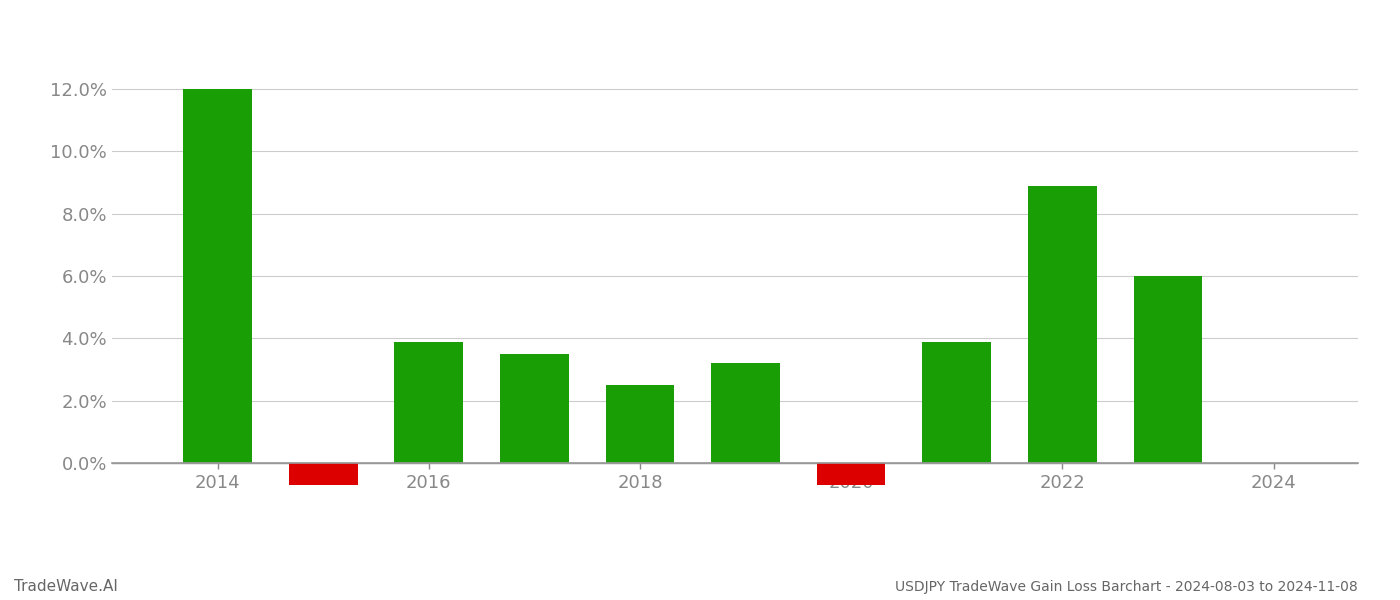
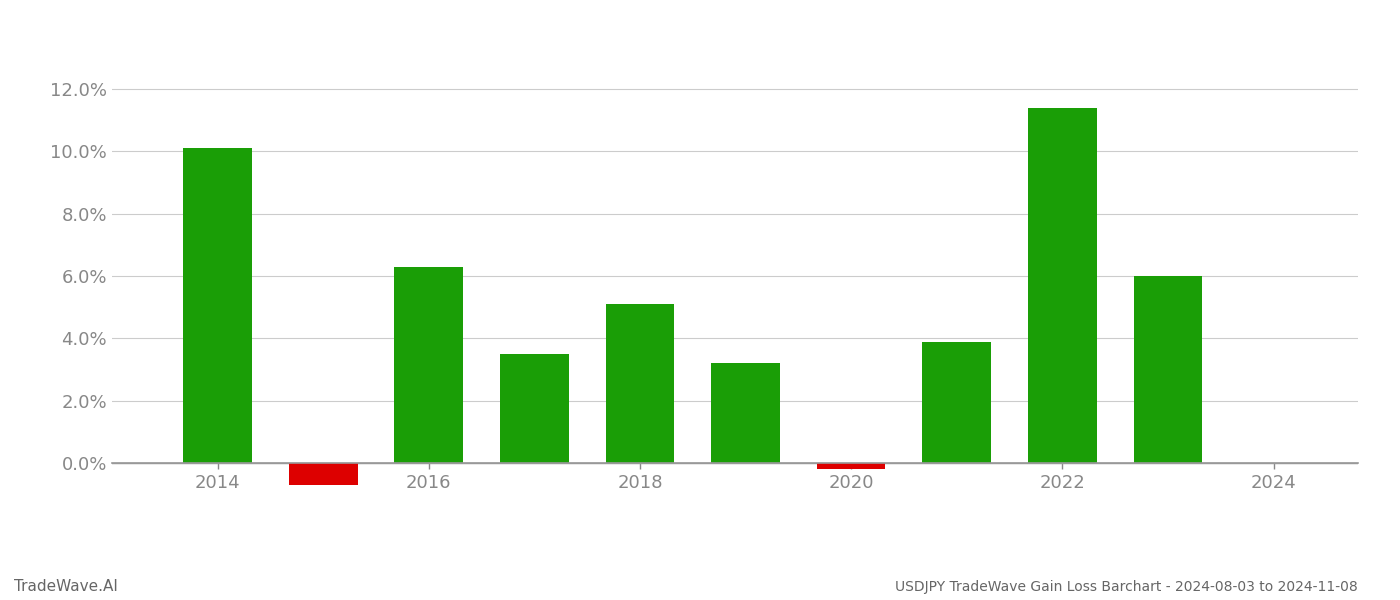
2014: 12.0% -> 10.1%
2016: 3.9% -> 6.3%
2018: 2.5% -> 5.1%
2020: -0.7% -> -0.2%
2022: 8.9% -> 11.4%
